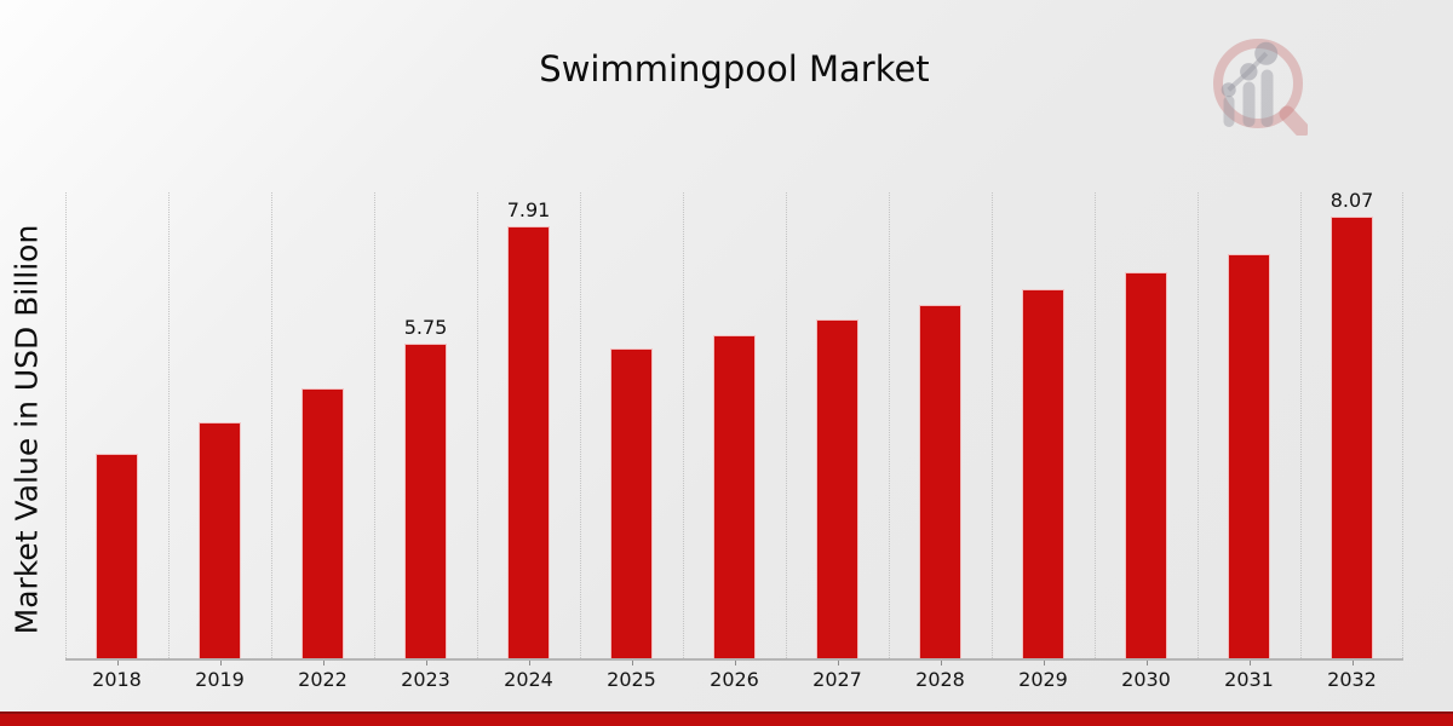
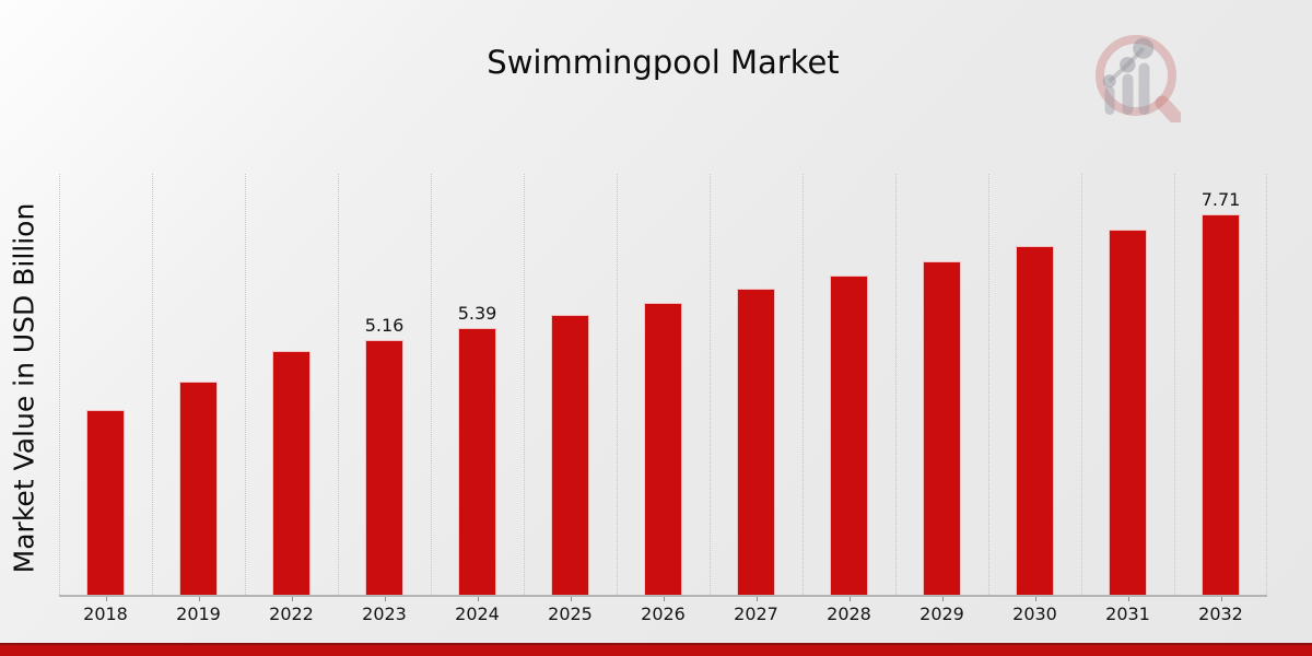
2023: 5.75 -> 5.16
2024: 7.91 -> 5.39
2032: 8.07 -> 7.71
